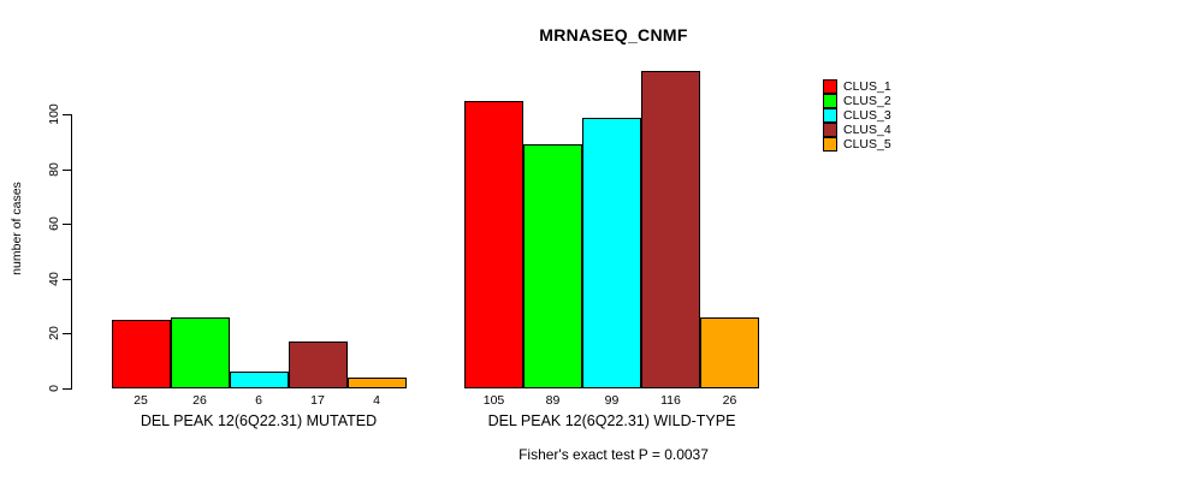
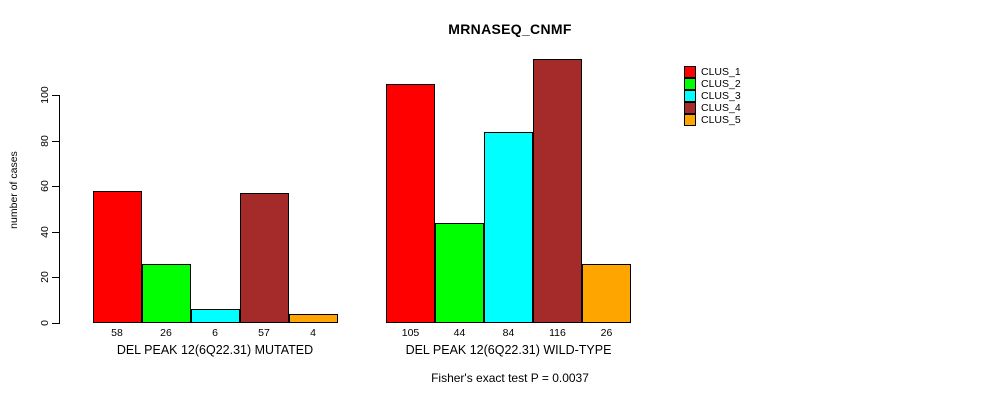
CLUS_1/DEL PEAK 12(6Q22.31) MUTATED: 25 -> 58
CLUS_4/DEL PEAK 12(6Q22.31) MUTATED: 17 -> 57
CLUS_2/DEL PEAK 12(6Q22.31) WILD-TYPE: 89 -> 44
CLUS_3/DEL PEAK 12(6Q22.31) WILD-TYPE: 99 -> 84
